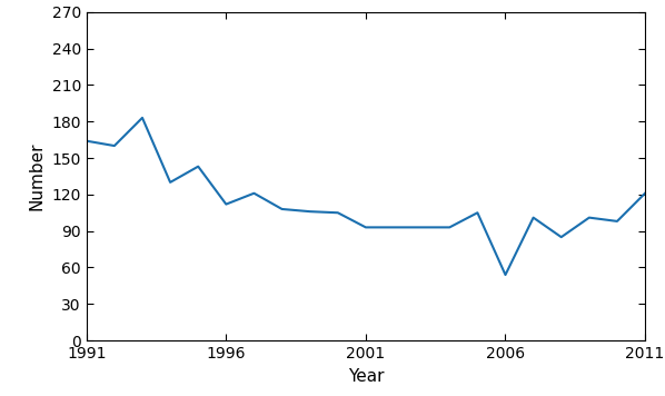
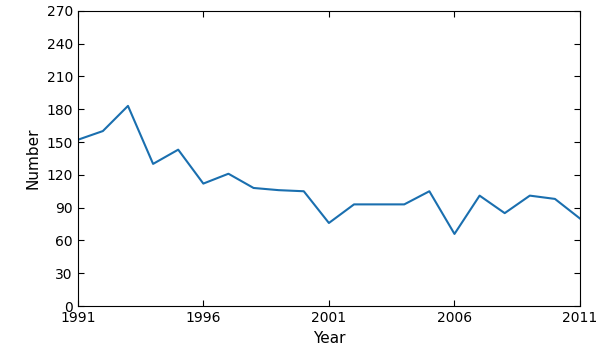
1991: 164 -> 152
2001: 93 -> 76
2006: 54 -> 66
2011: 121 -> 80
